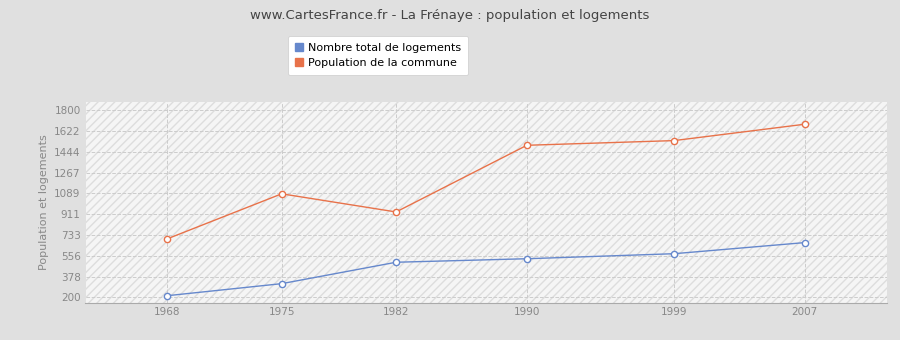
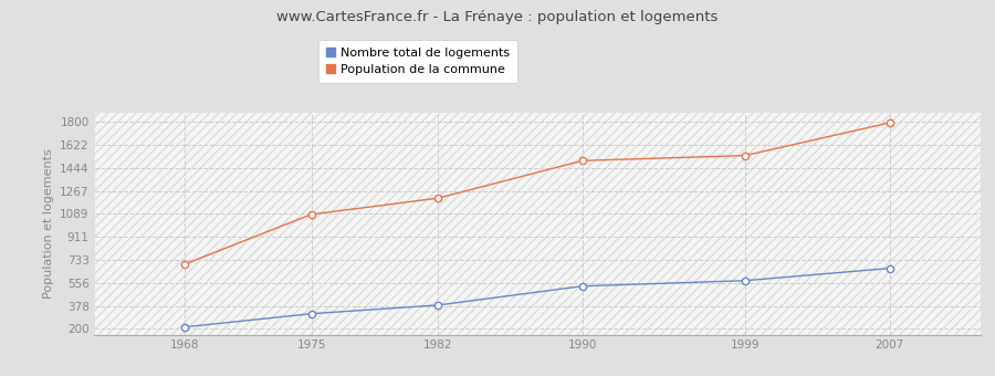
Nombre total de logements/1982: 500 -> 380
Population de la commune/1982: 930 -> 1210
Population de la commune/2007: 1680 -> 1790
